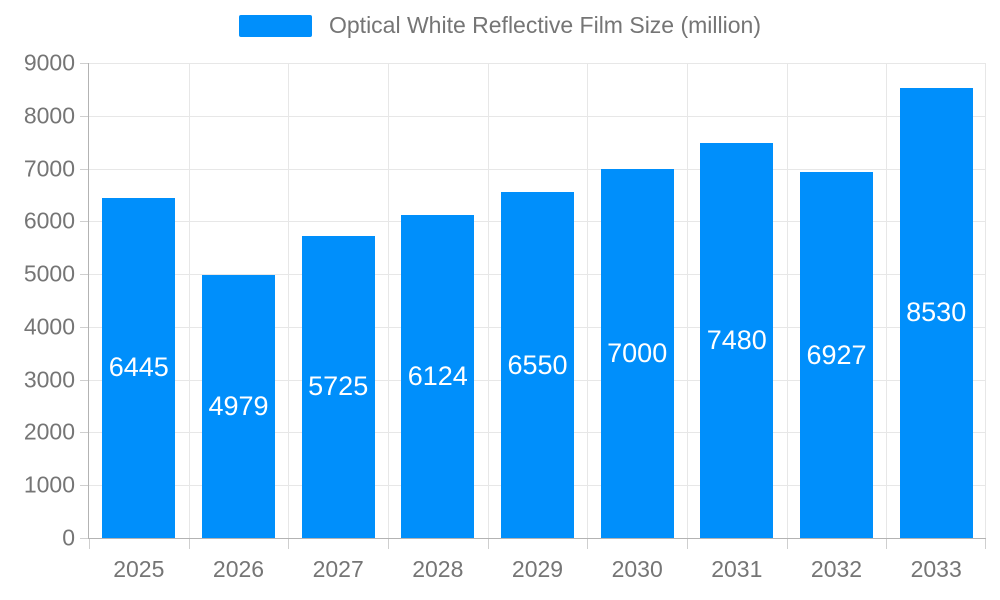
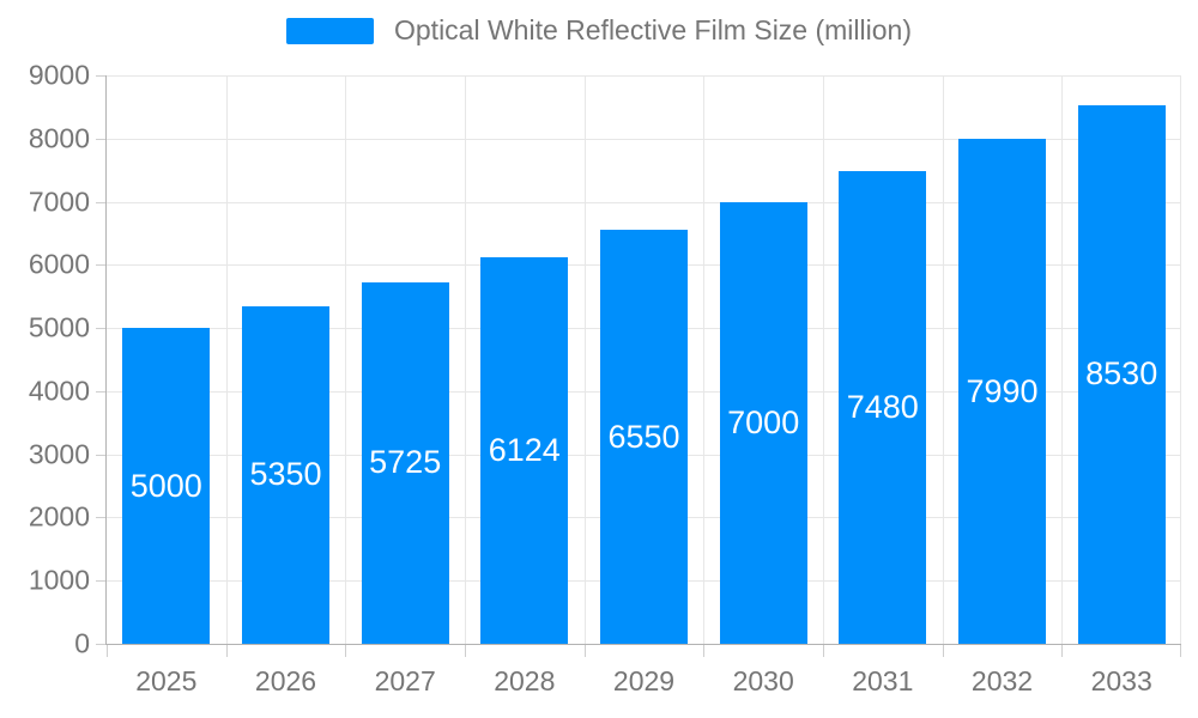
2025: 6445 -> 5000
2026: 4979 -> 5350
2032: 6927 -> 7990
